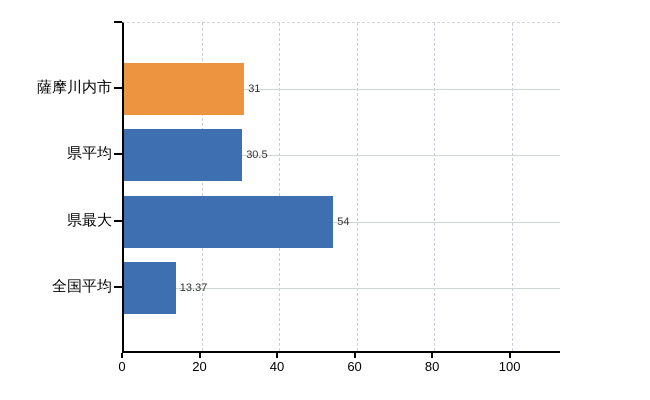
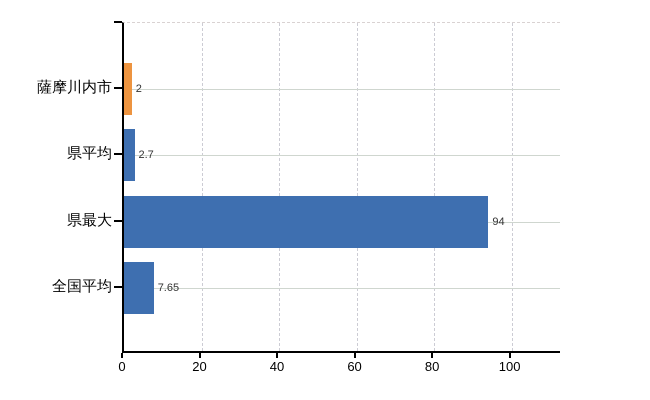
薩摩川内市: 31 -> 2
県平均: 30.5 -> 2.7
県最大: 54 -> 94
全国平均: 13.37 -> 7.65
